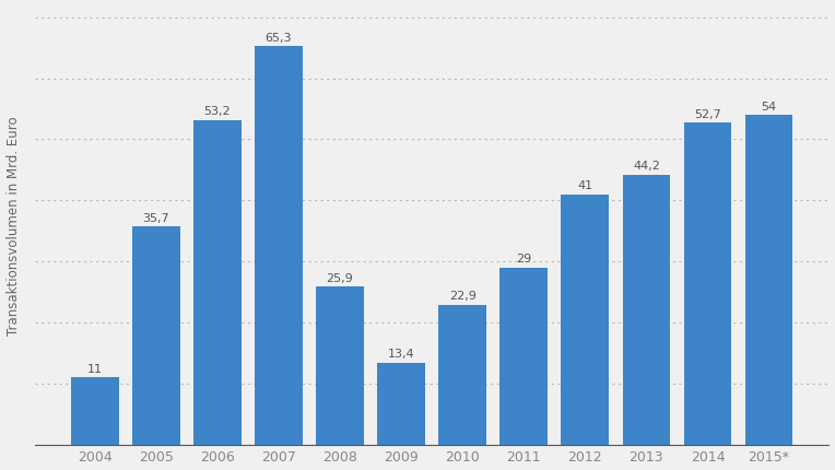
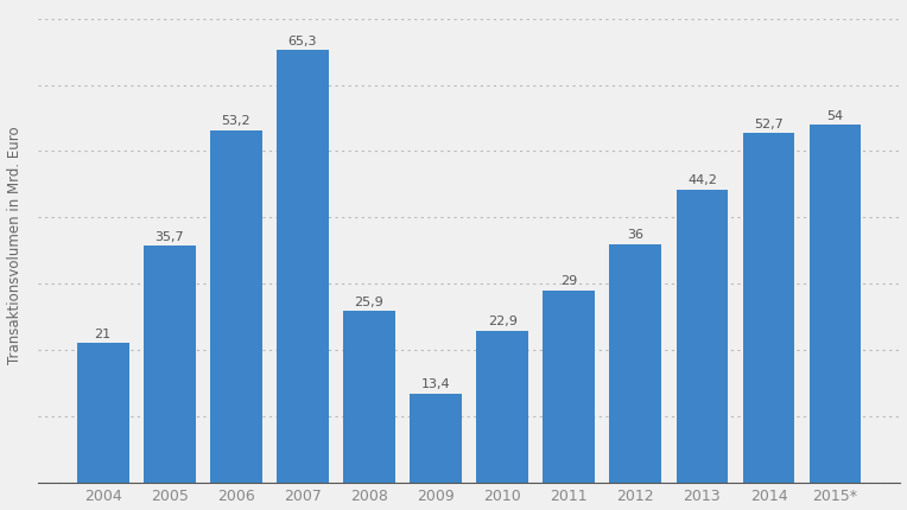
2004: 11 -> 21
2012: 41 -> 36
